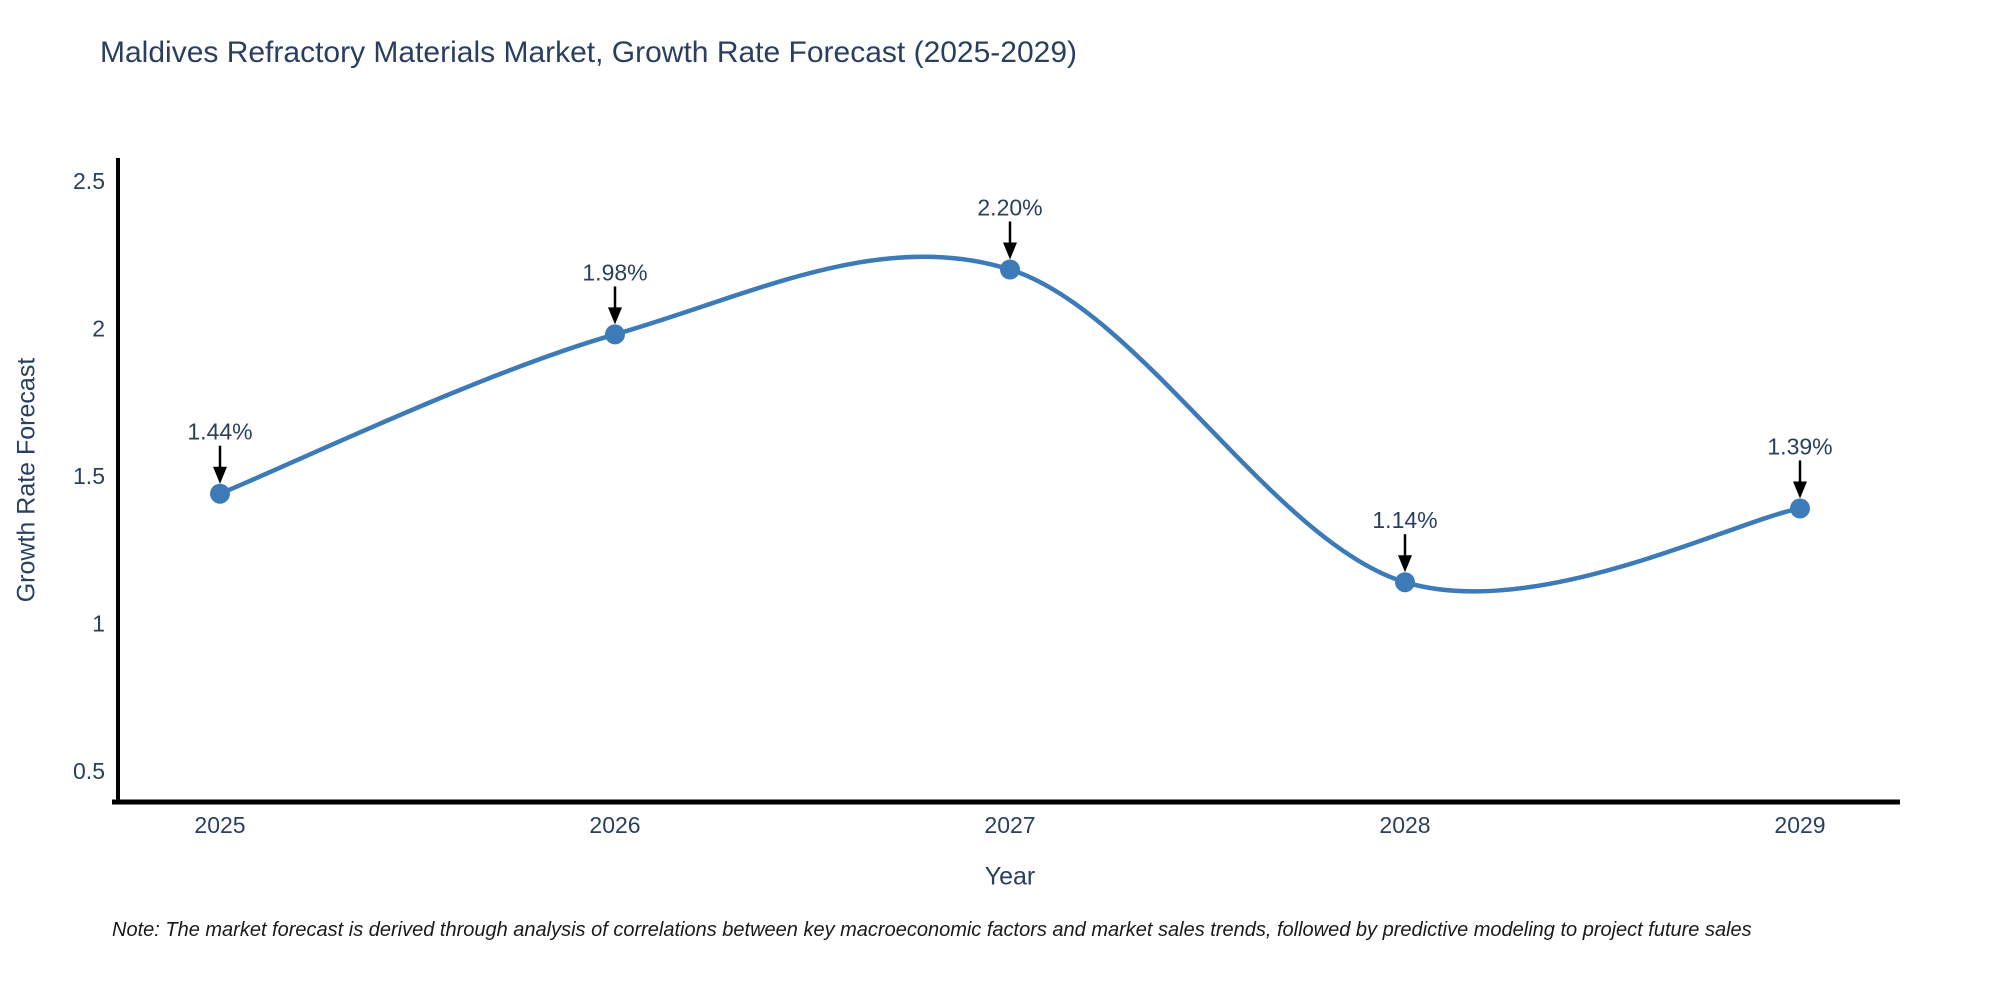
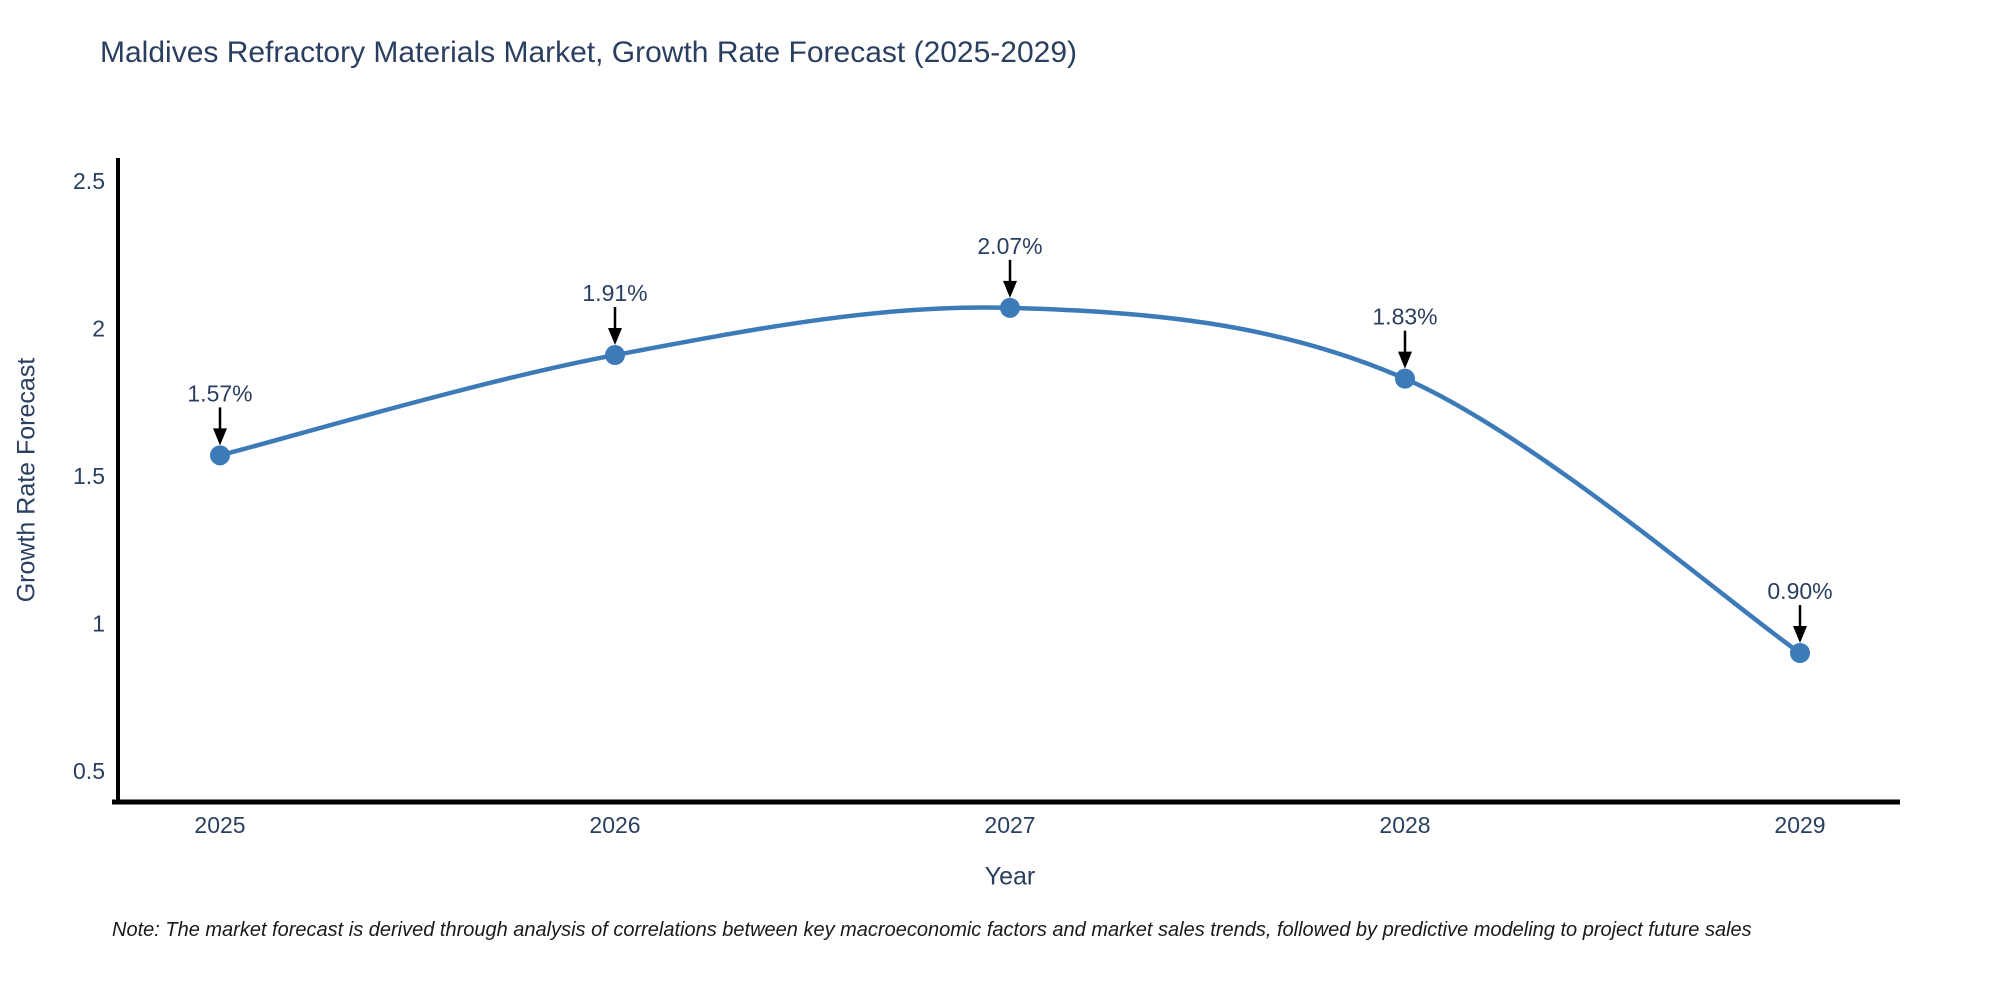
2025: 1.44% -> 1.57%
2026: 1.98% -> 1.91%
2027: 2.20% -> 2.07%
2028: 1.14% -> 1.83%
2029: 1.39% -> 0.90%
